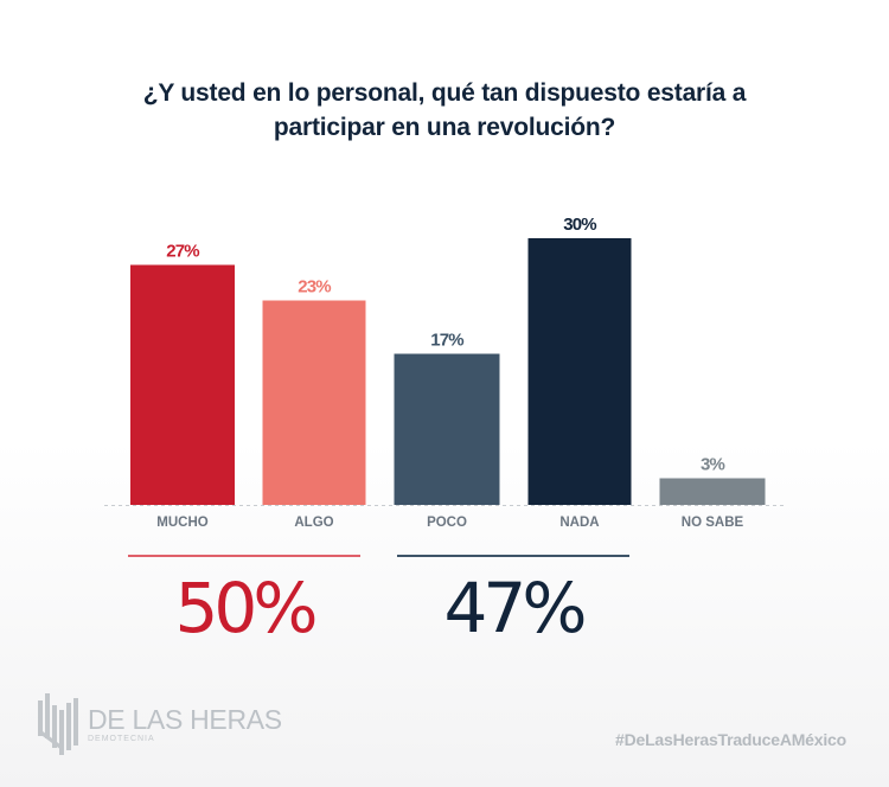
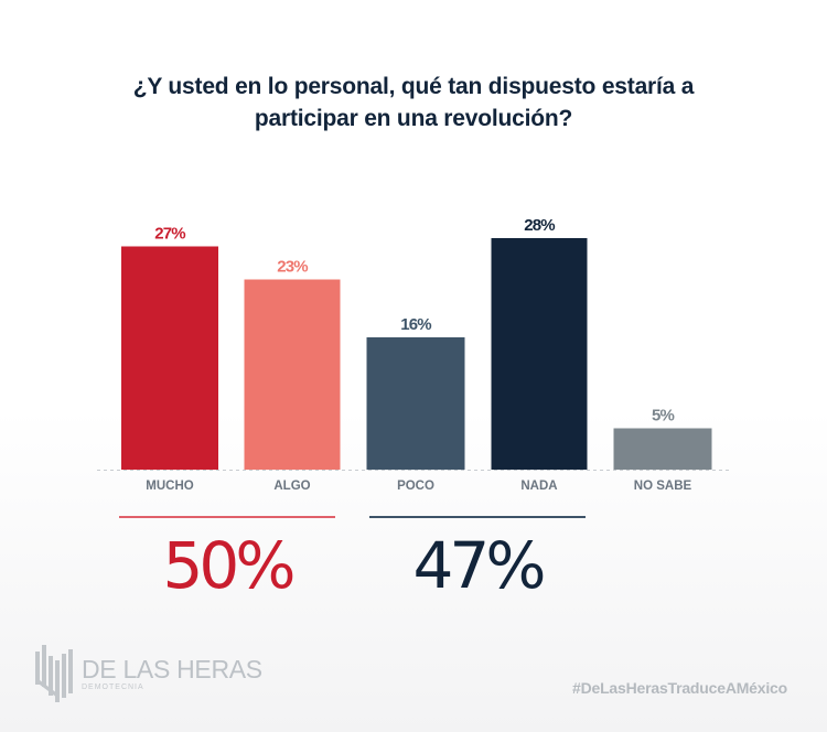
POCO: 17% -> 16%
NADA: 30% -> 28%
NO SABE: 3% -> 5%
